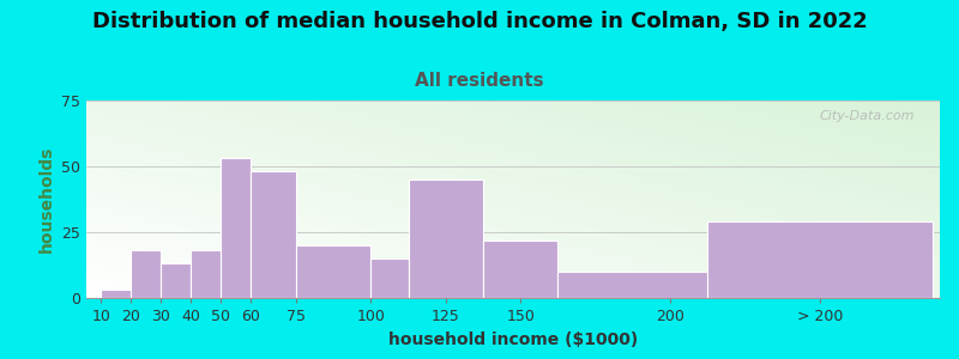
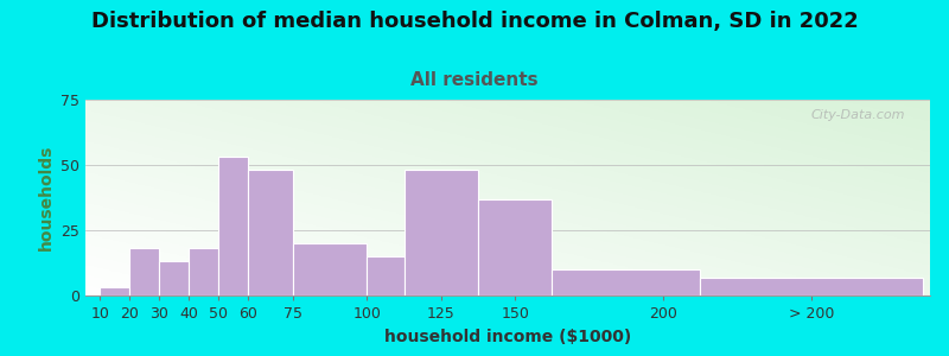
125: 45 -> 48
150: 22 -> 37
> 200: 29 -> 7
